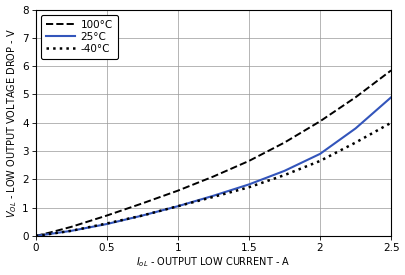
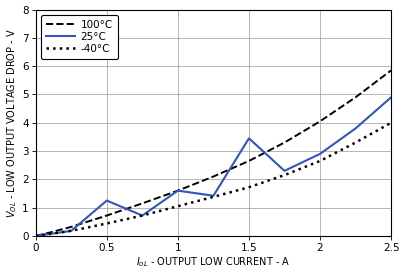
25°C/0.5: 0.42 -> 1.25
25°C/1: 1.05 -> 1.60
25°C/1.5: 1.82 -> 3.45
